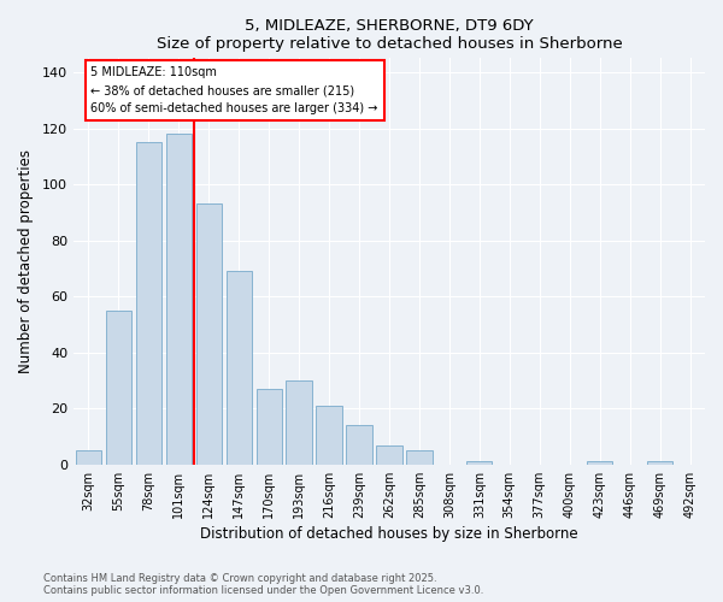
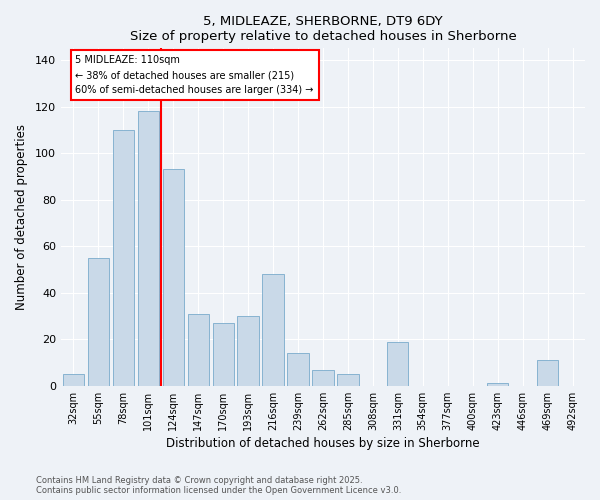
78sqm: 115 -> 110
147sqm: 69 -> 31
216sqm: 21 -> 48
331sqm: 1 -> 19
469sqm: 1 -> 11
